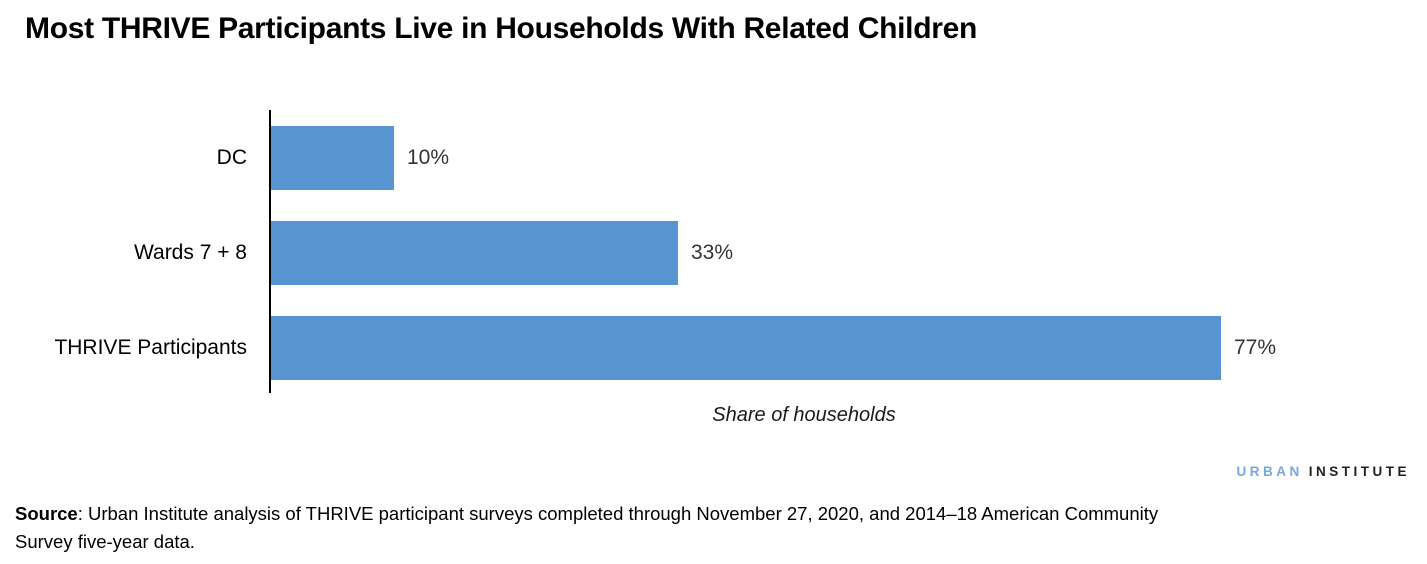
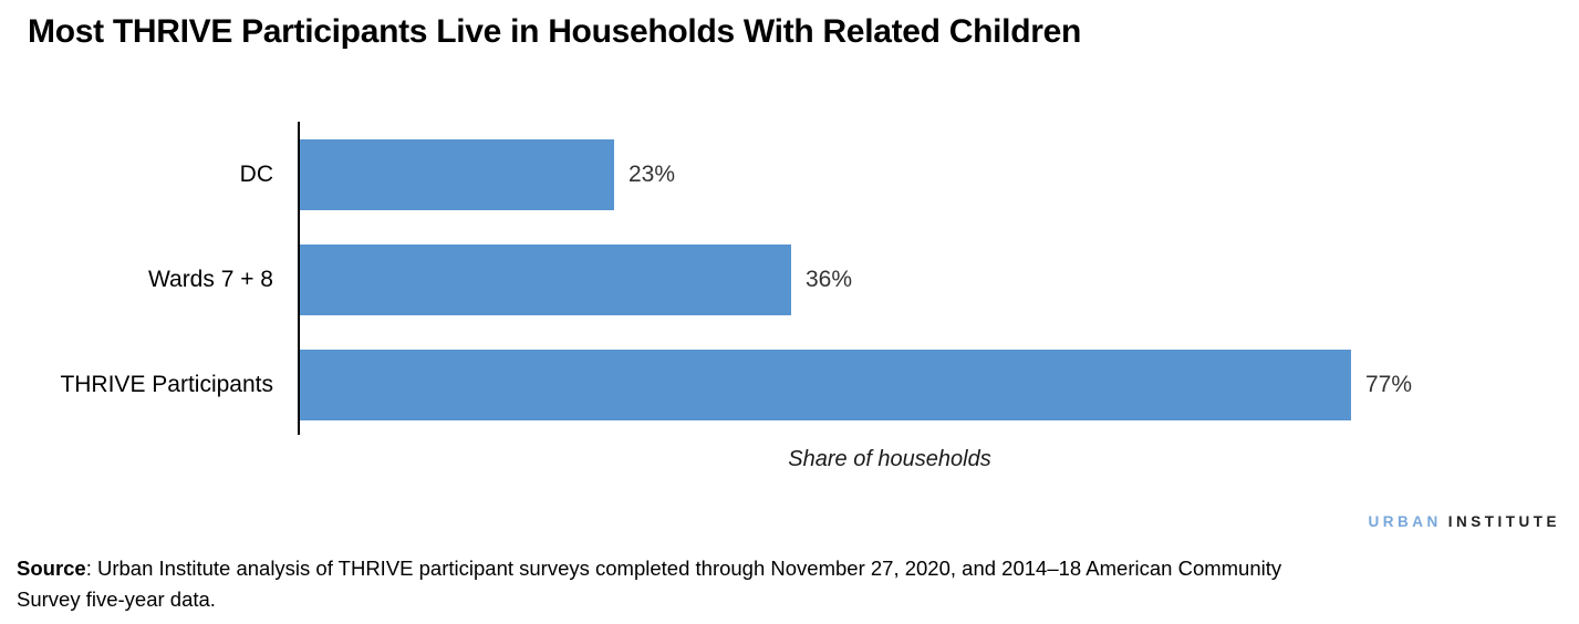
DC: 10% -> 23%
Wards 7 + 8: 33% -> 36%
